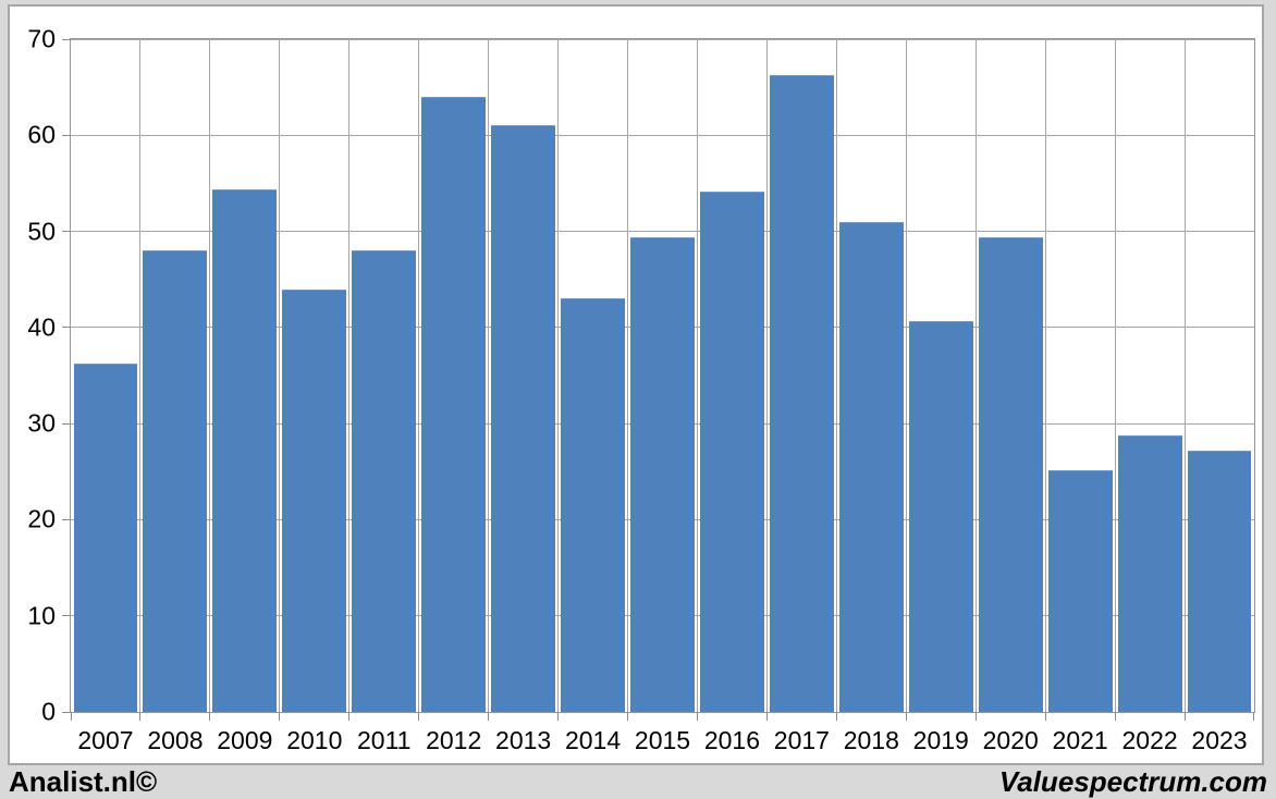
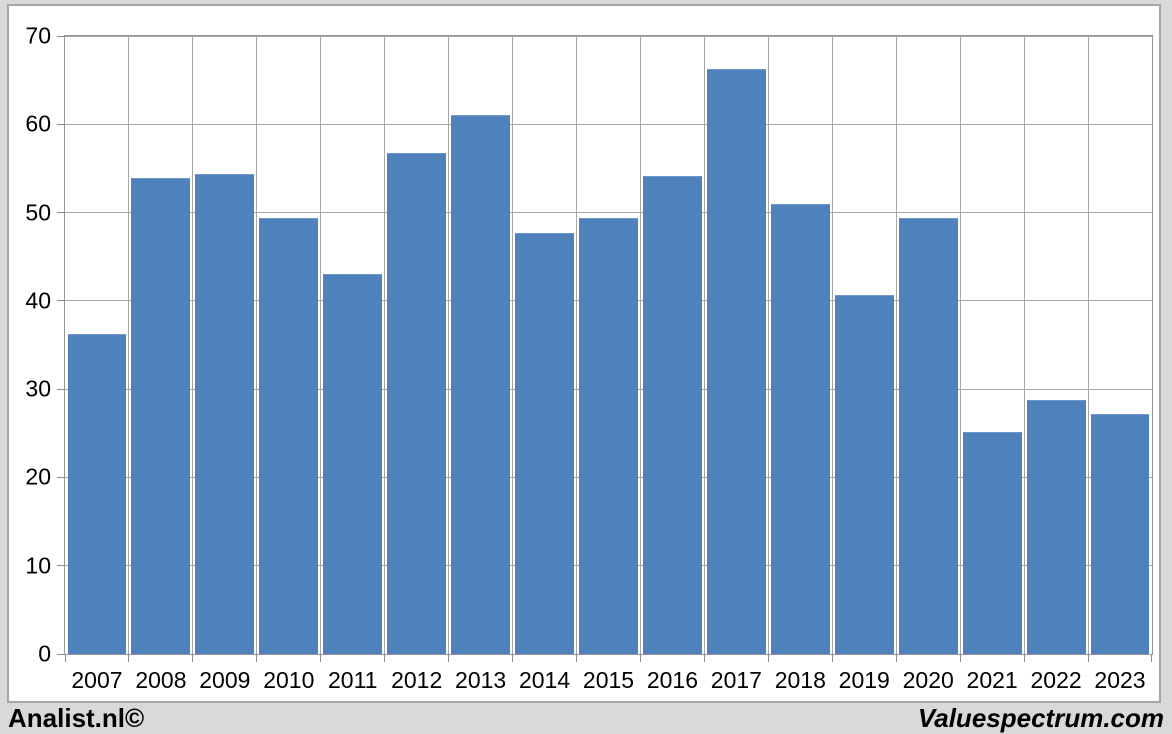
2008: 48 -> 54
2010: 44 -> 49
2011: 48 -> 43
2012: 64 -> 57
2014: 43 -> 48
